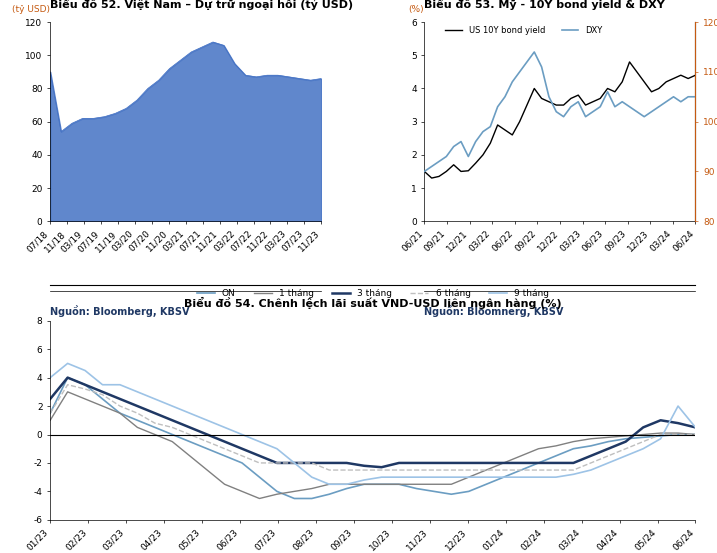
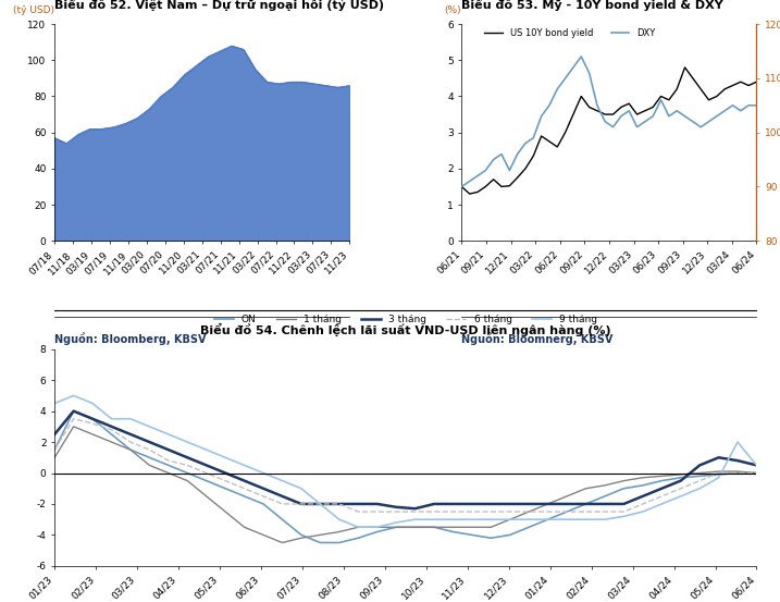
07/18: 90 -> 57
Biểu đồ 54. Chênh lệch lãi suất VND-USD liên ngân hàng (%)/9 tháng/01/23: 4.0 -> 4.5
